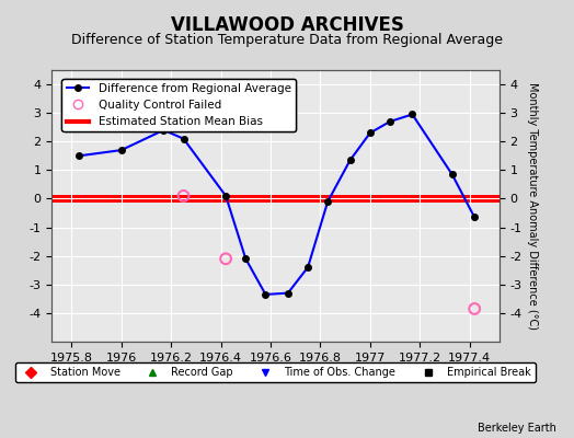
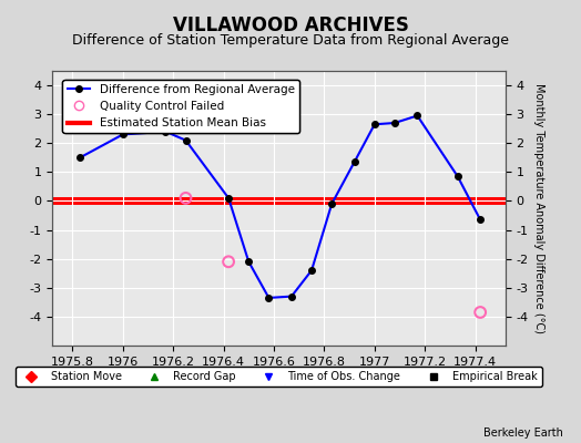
Time of Obs. Change/1976: 1.70 -> 2.30
Time of Obs. Change/1977: 2.30 -> 2.65
